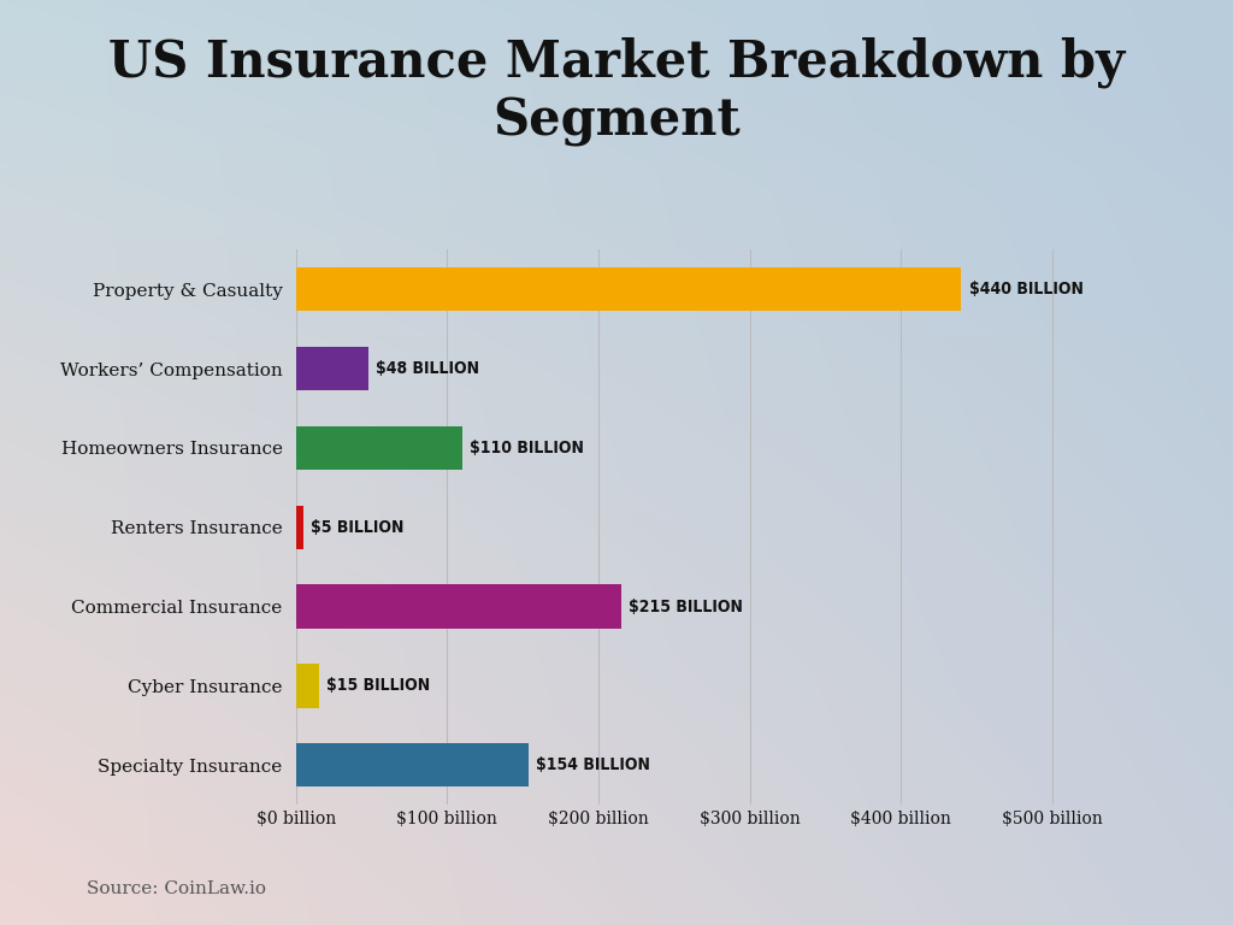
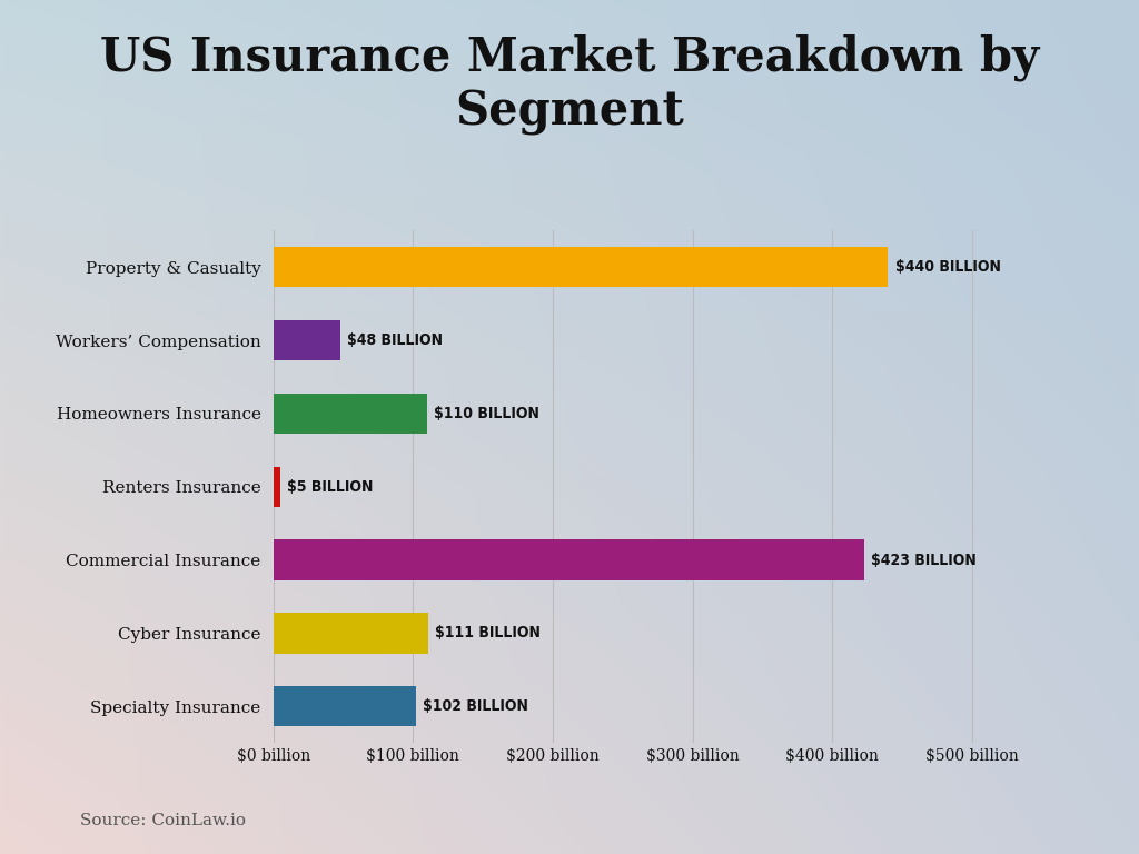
Commercial Insurance: $215 -> $423
Cyber Insurance: $15 -> $111
Specialty Insurance: $154 -> $102
